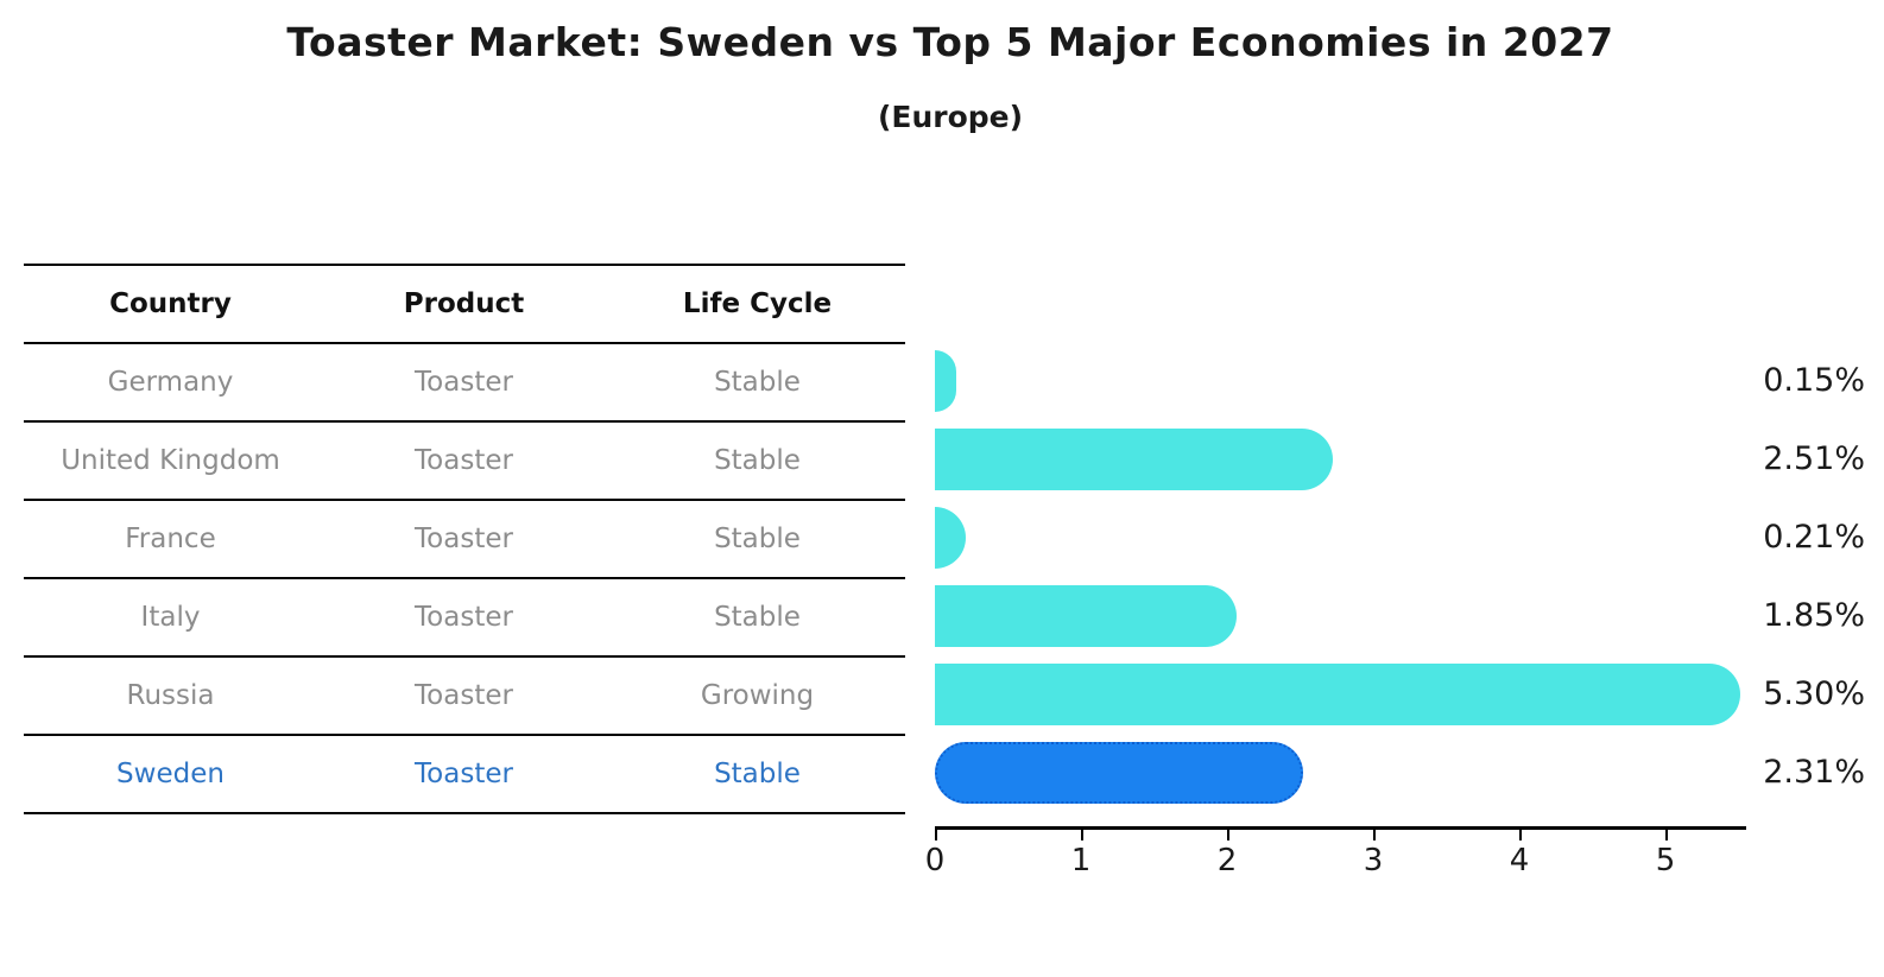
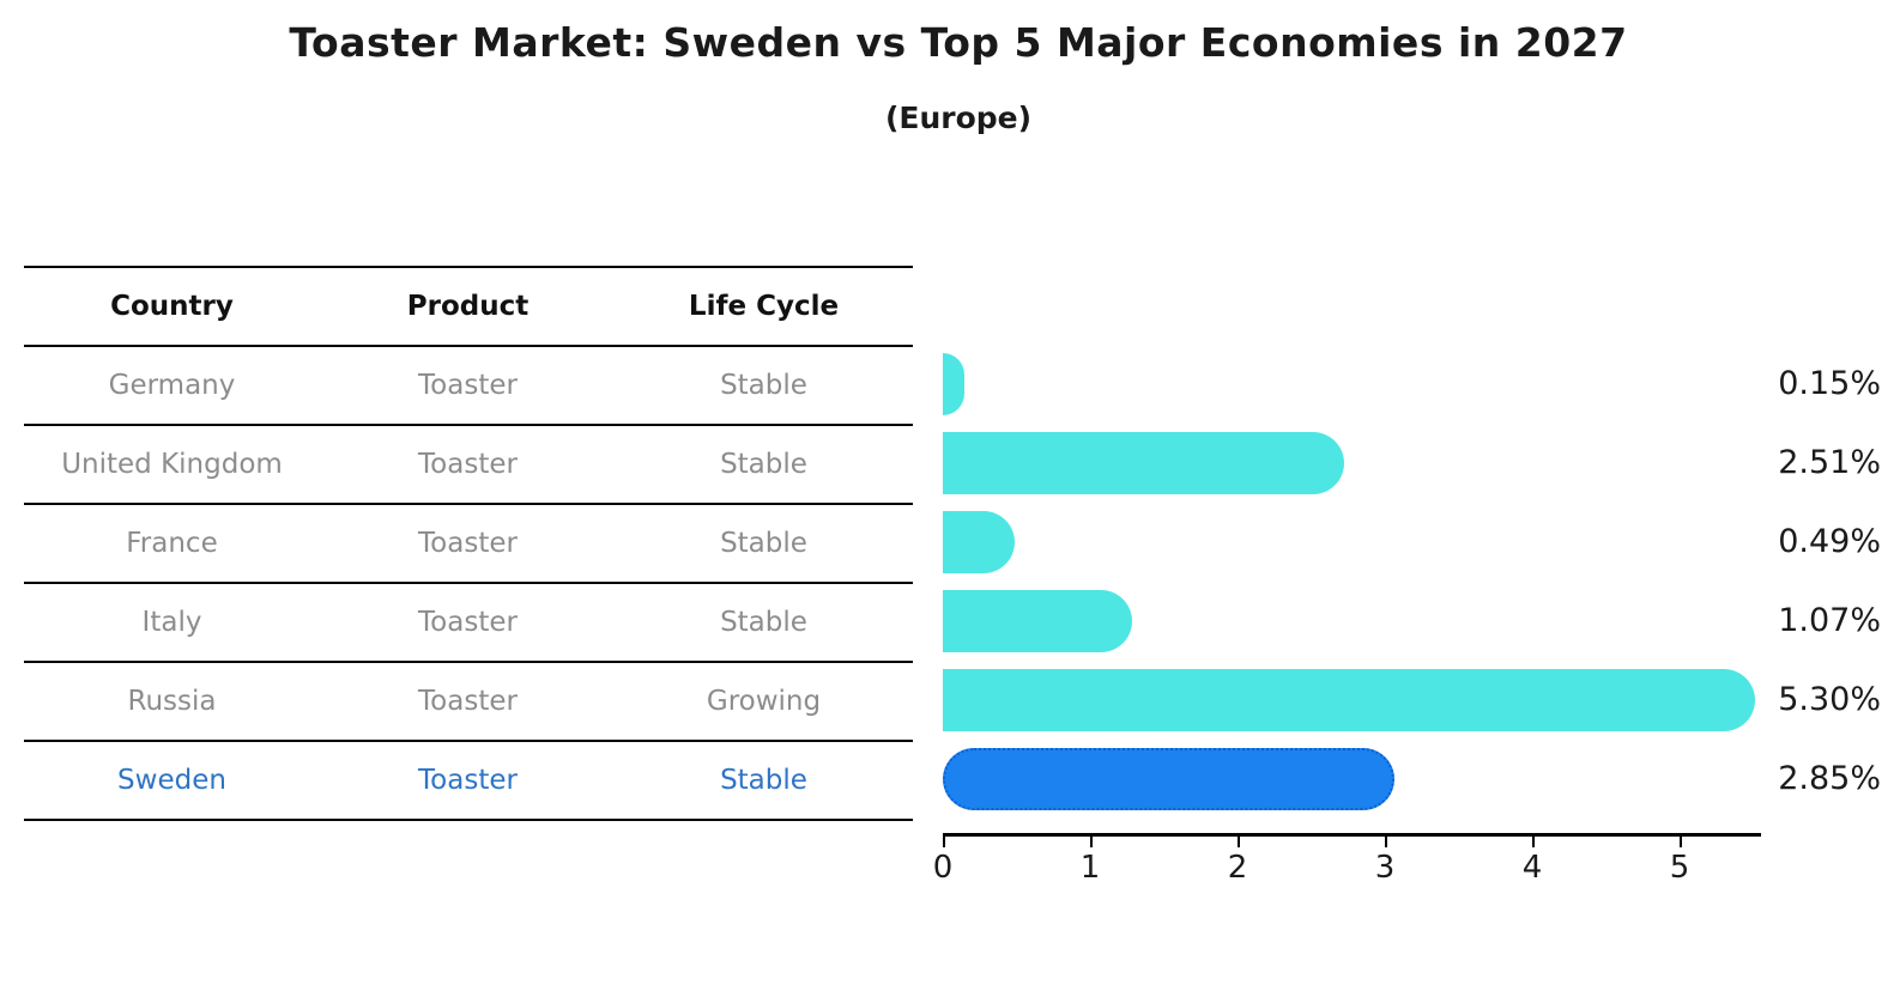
France: 0.21% -> 0.49%
Italy: 1.85% -> 1.07%
Sweden: 2.31% -> 2.85%
